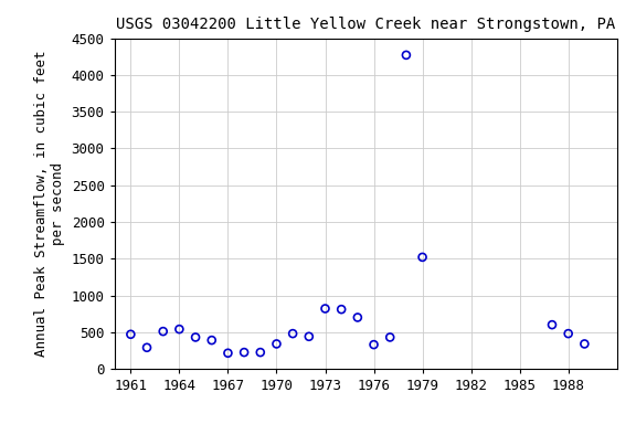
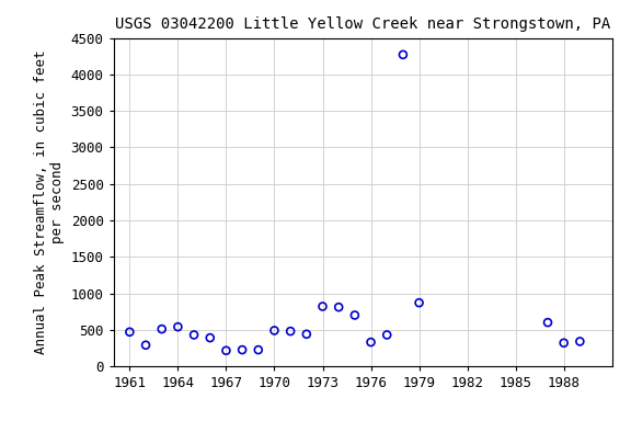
1970: 340 -> 490
1979: 1520 -> 870
1988: 480 -> 320
